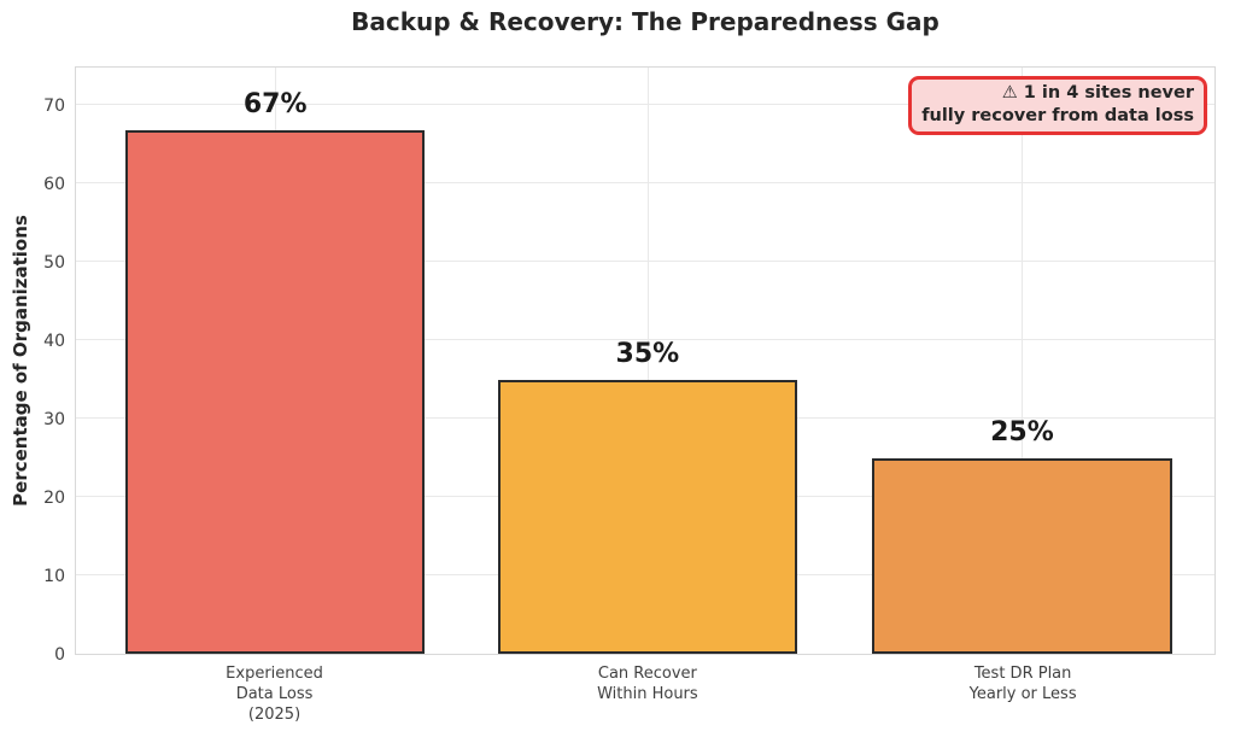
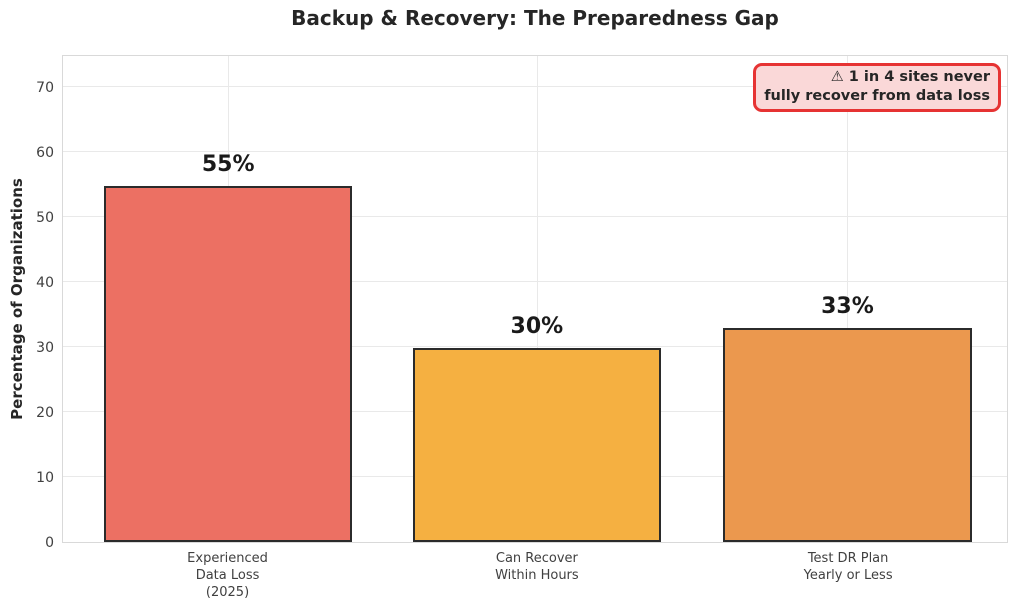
Experienced Data Loss (2025): 67% -> 55%
Can Recover Within Hours: 35% -> 30%
Test DR Plan Yearly or Less: 25% -> 33%
